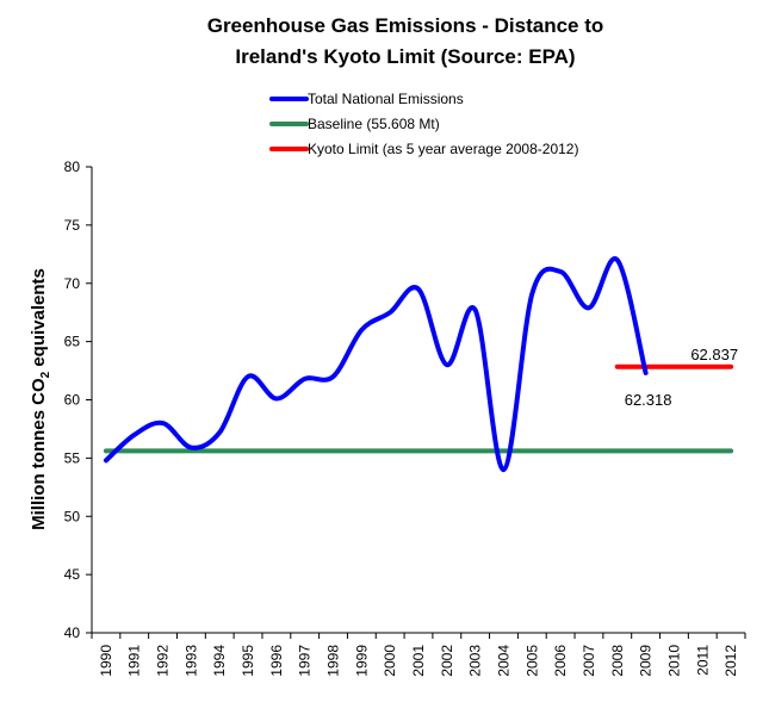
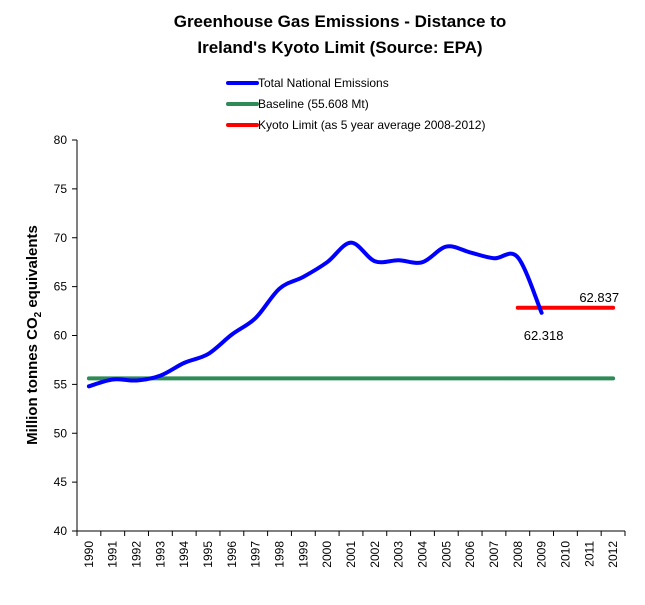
Total National Emissions/1991: 57 -> 56
Total National Emissions/1992: 58 -> 55
Total National Emissions/1995: 62 -> 58
Total National Emissions/1998: 62 -> 65
Total National Emissions/2002: 63 -> 68
Total National Emissions/2004: 54 -> 68
Total National Emissions/2006: 71 -> 68
Total National Emissions/2008: 72 -> 68
